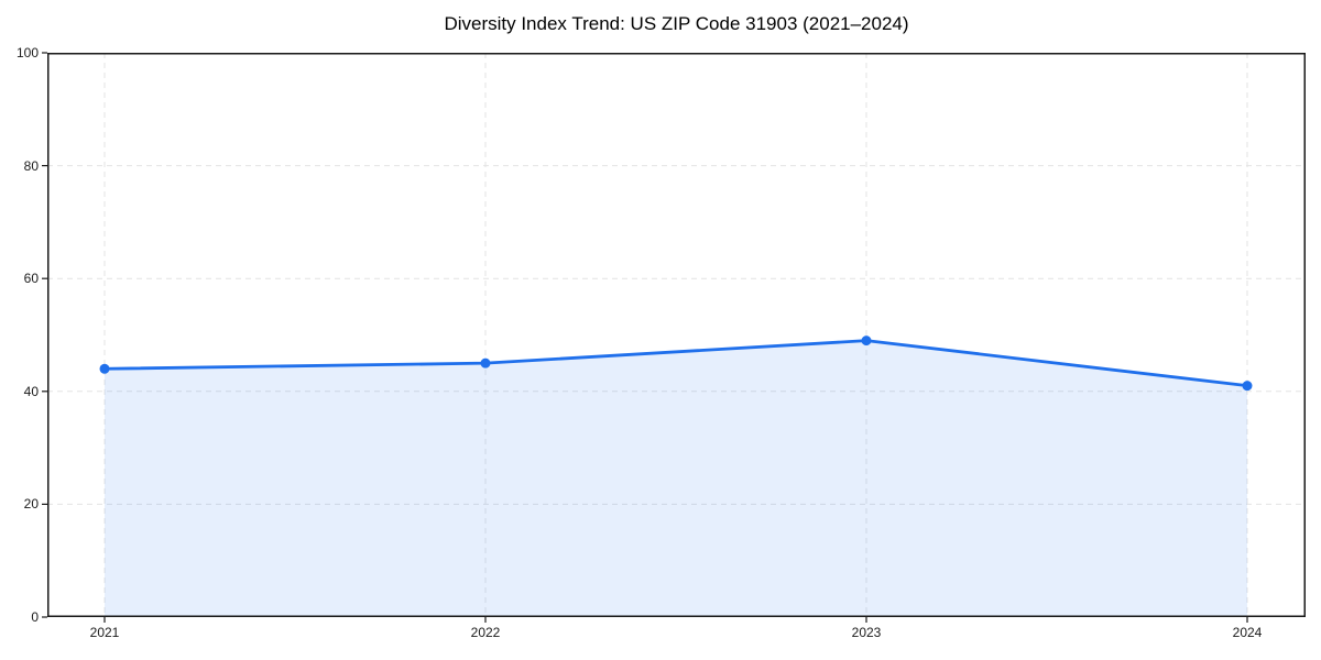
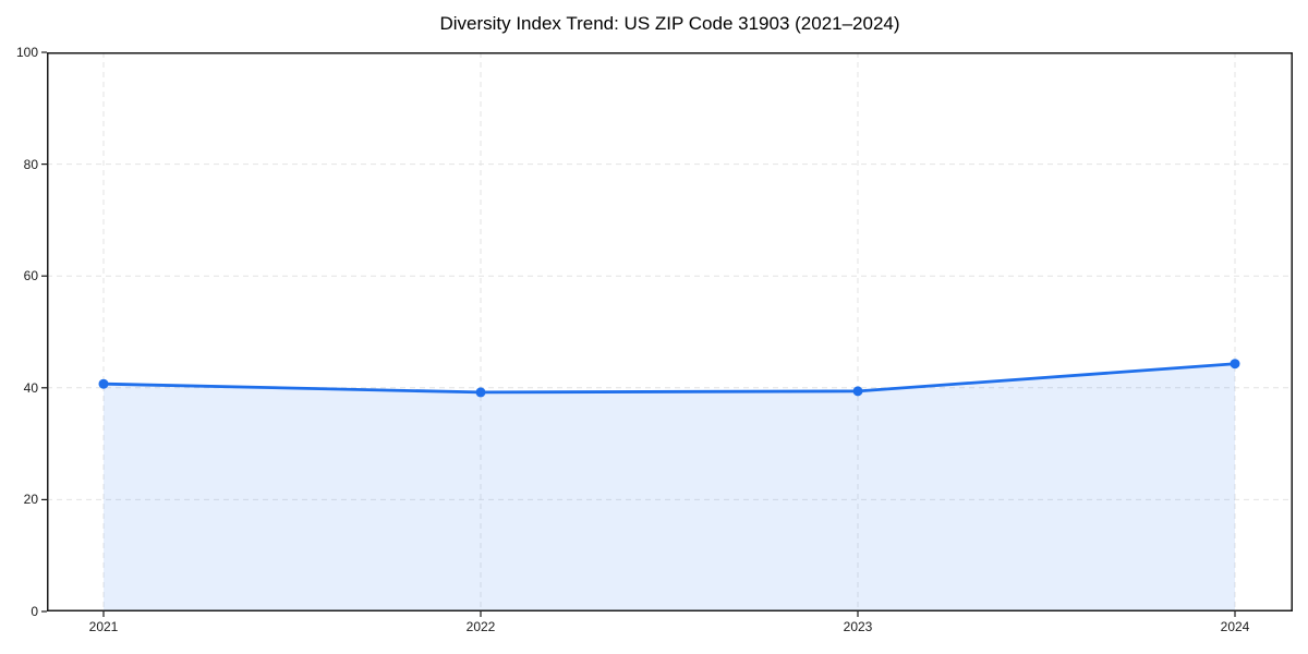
2021: 44 -> 41
2022: 45 -> 39
2023: 49 -> 39
2024: 41 -> 44
